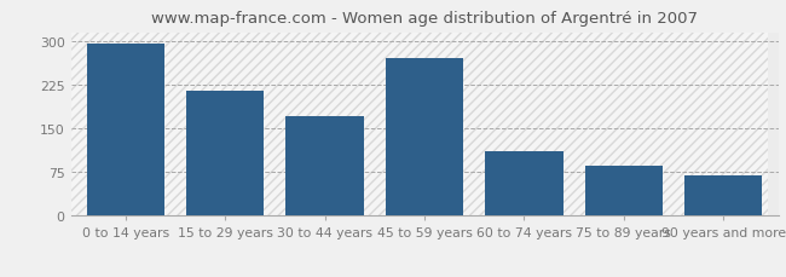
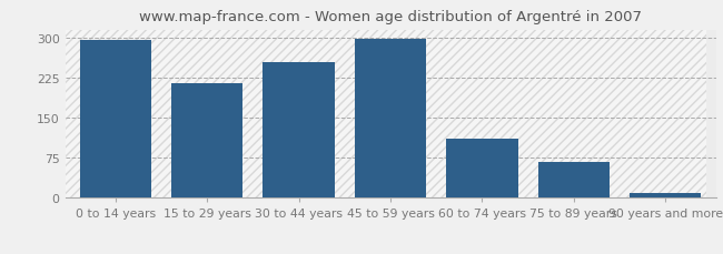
30 to 44 years: 170 -> 255
45 to 59 years: 270 -> 298
75 to 89 years: 85 -> 67
90 years and more: 70 -> 10
